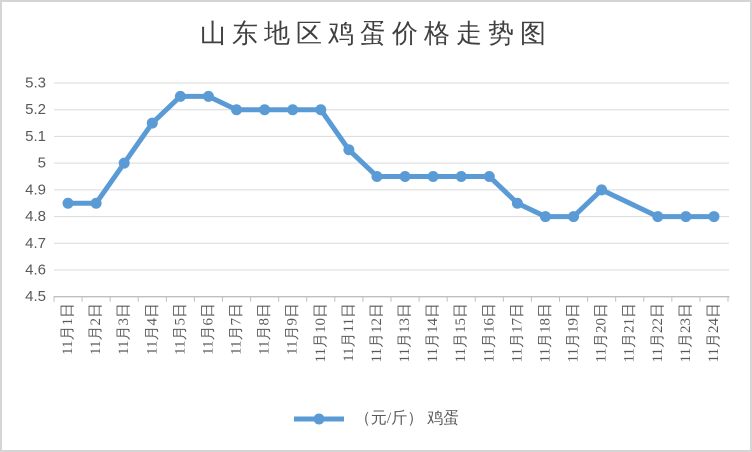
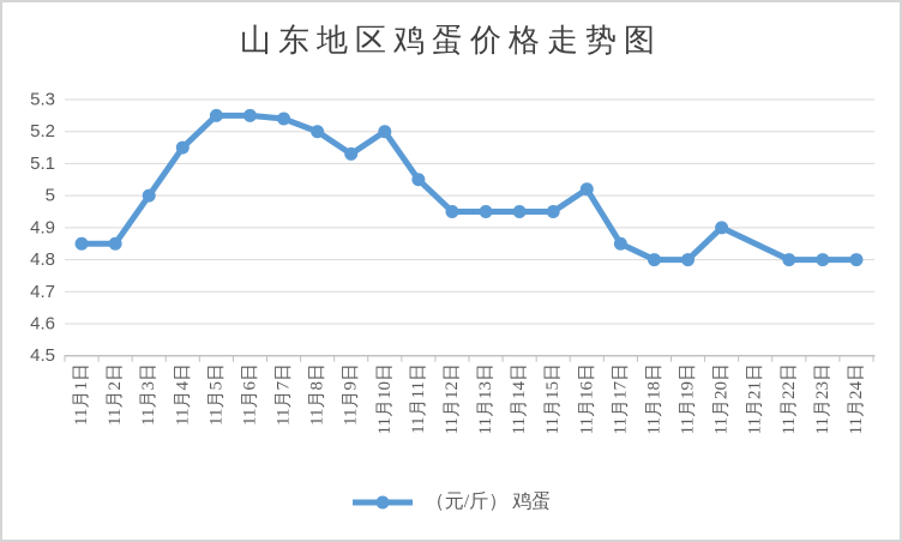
11月7日: 5.20 -> 5.24
11月9日: 5.20 -> 5.13
11月16日: 4.95 -> 5.02
